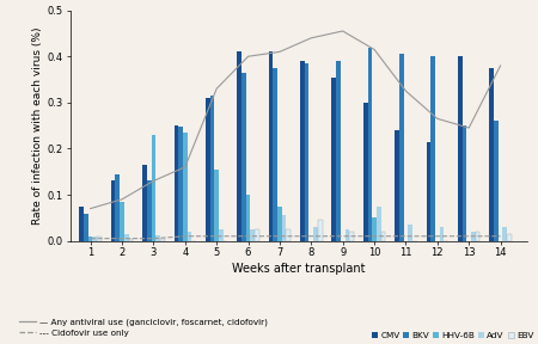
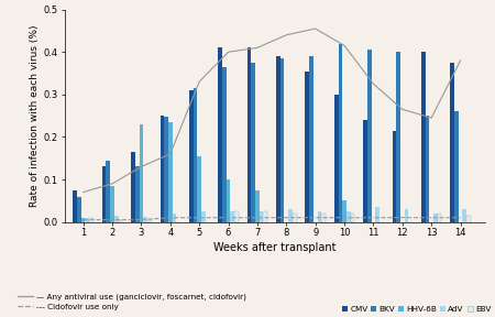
AdV/7: 0.055 -> 0.025
EBV/8: 0.045 -> 0.020
AdV/10: 0.075 -> 0.025
